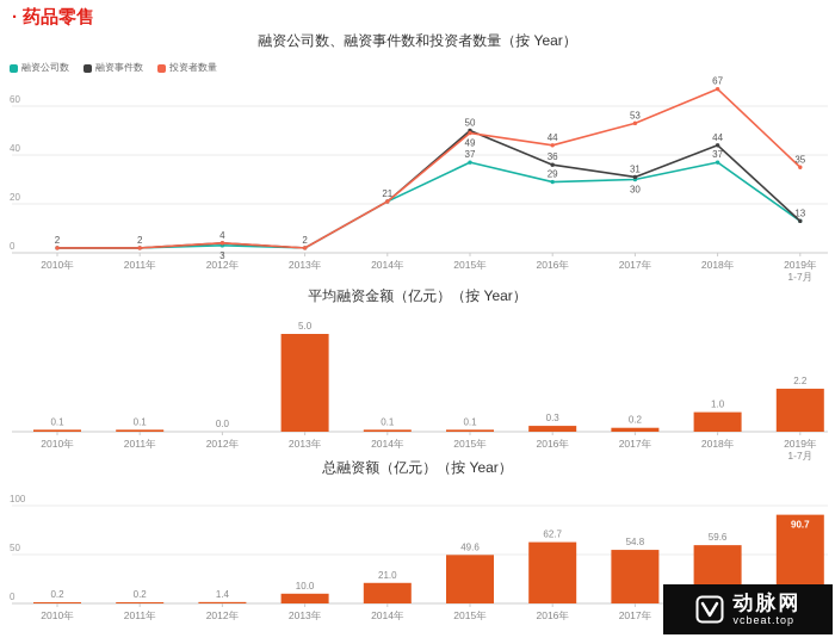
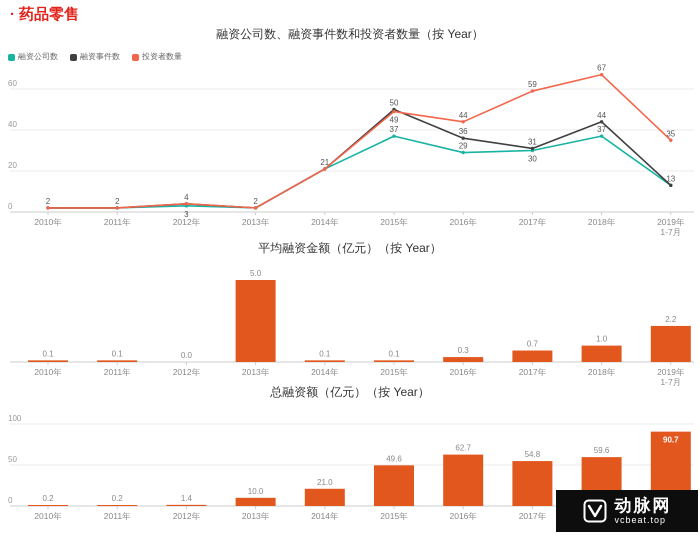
融资公司数、融资事件数和投资者数量（按 Year）/投资者数量/2017年: 53 -> 59
平均融资金额（亿元）（按 Year）/2017年: 0.2 -> 0.7
